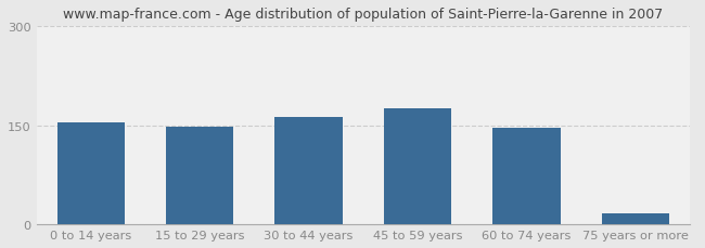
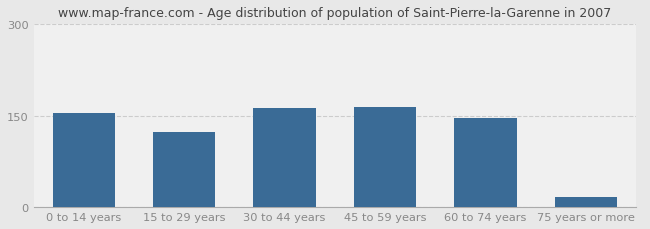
15 to 29 years: 148 -> 124
45 to 59 years: 175 -> 164
